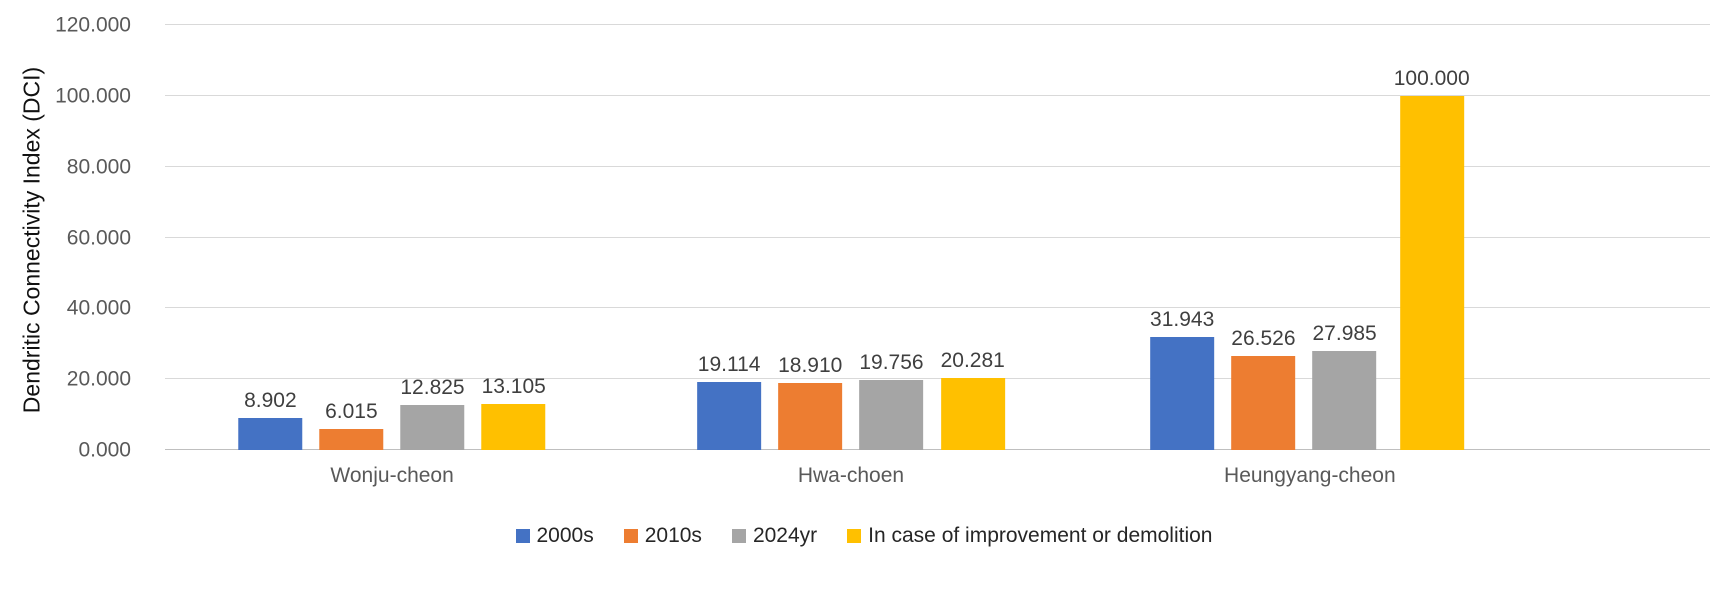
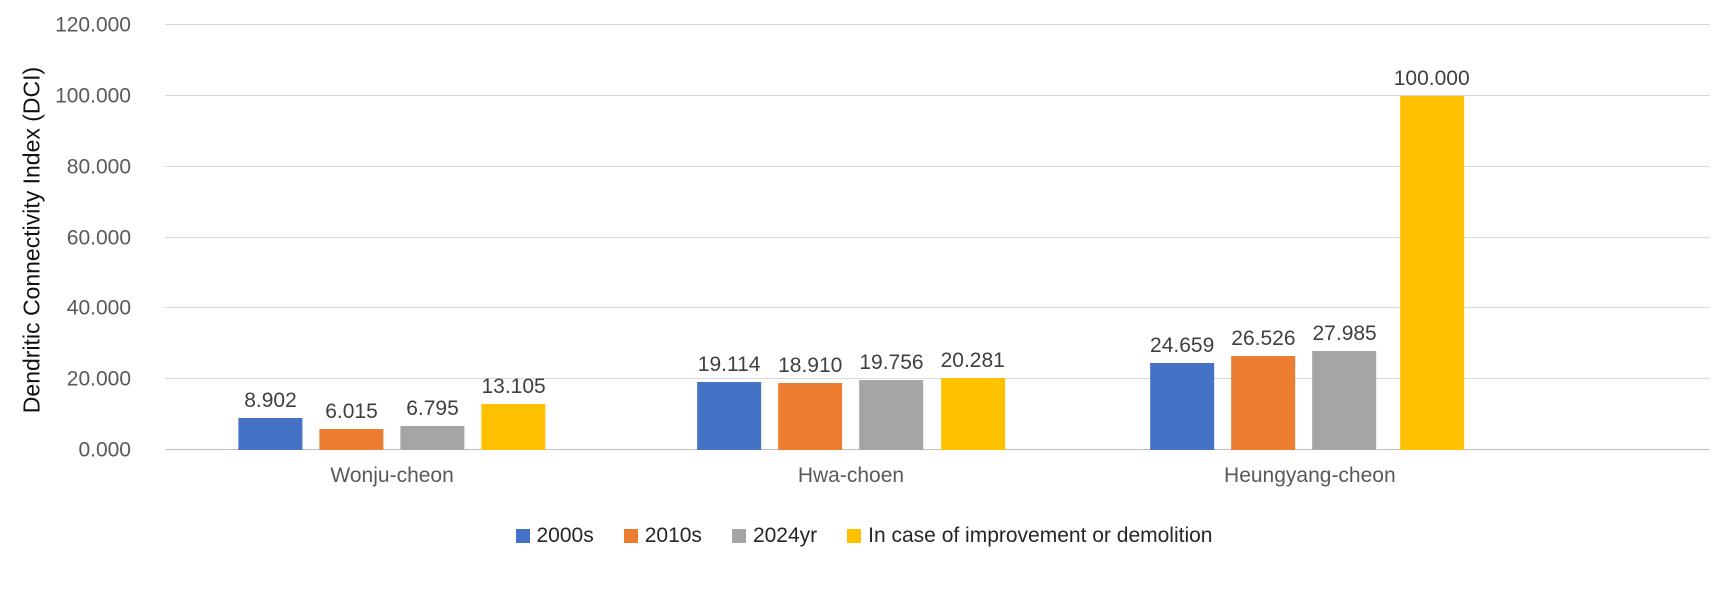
2024yr/Wonju-cheon: 12.825 -> 6.795
2000s/Heungyang-cheon: 31.943 -> 24.659
